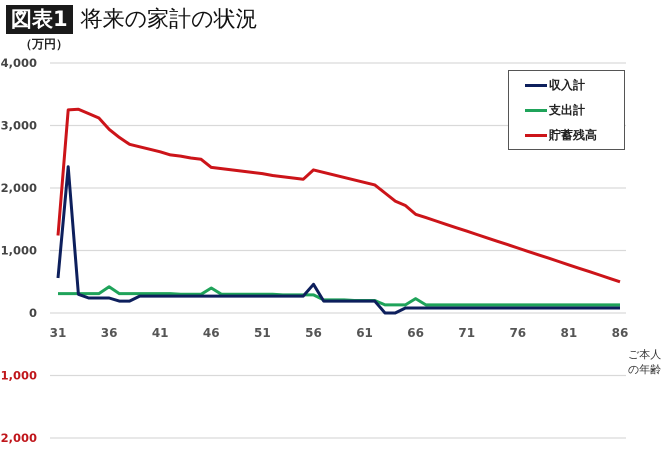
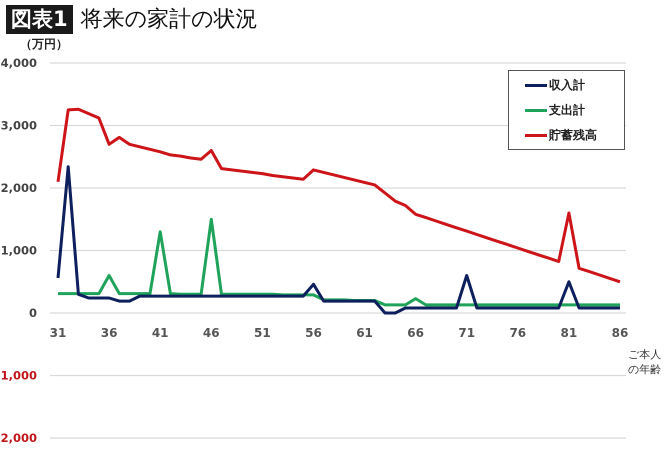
貯蓄残高/31: 1200 -> 2100
支出計/36: 400 -> 600
貯蓄残高/36: 2900 -> 2700
支出計/41: 300 -> 1300
支出計/46: 400 -> 1500
貯蓄残高/46: 2300 -> 2600
収入計/71: 100 -> 600
収入計/81: 100 -> 500
貯蓄残高/81: 800 -> 1600
